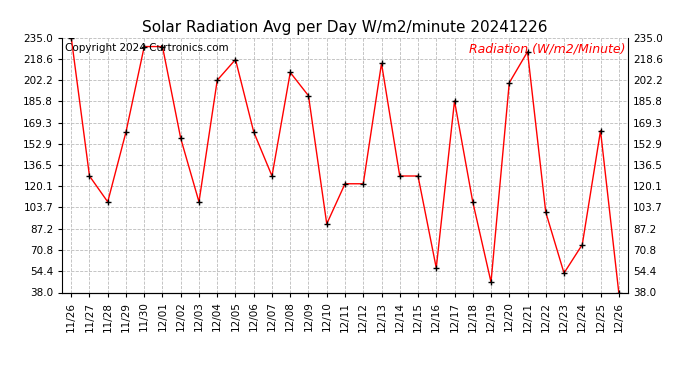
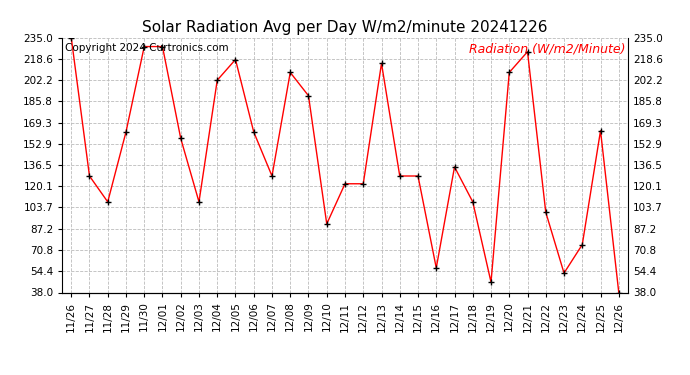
12/17: 186 -> 135
12/20: 200 -> 208
